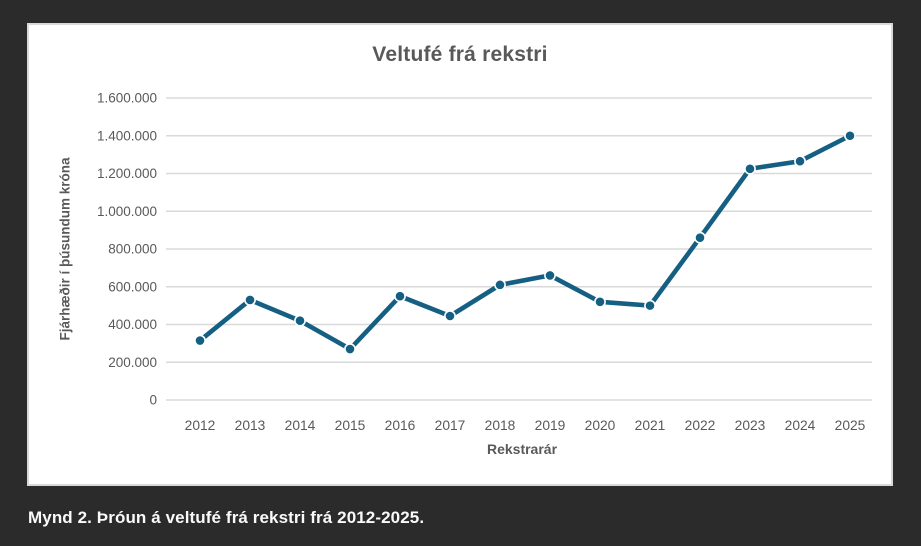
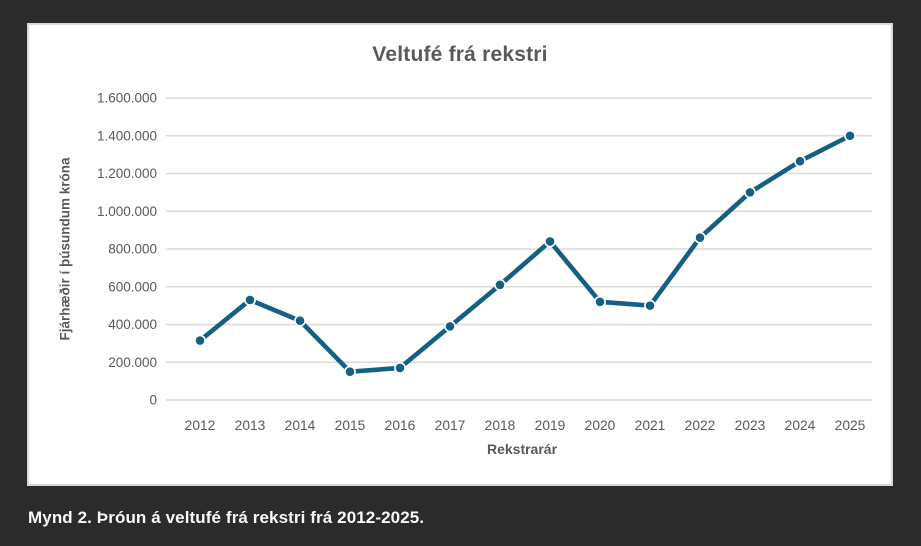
2015: 270000 -> 150000
2016: 550000 -> 170000
2017: 440000 -> 390000
2019: 660000 -> 840000
2023: 1220000 -> 1100000
